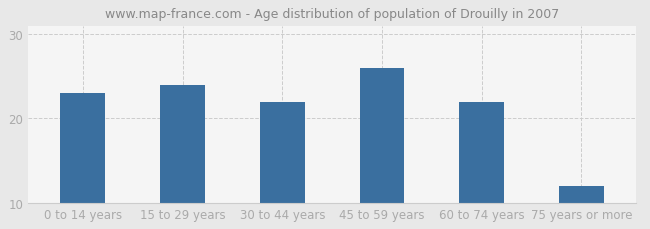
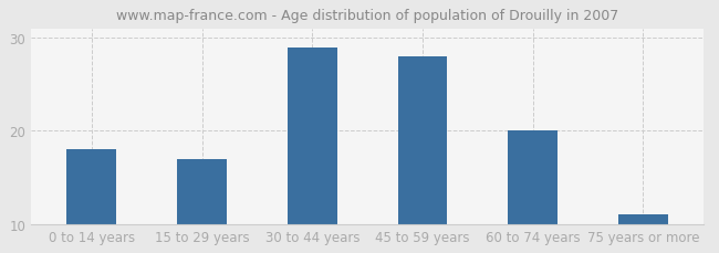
0 to 14 years: 23 -> 18
15 to 29 years: 24 -> 17
30 to 44 years: 22 -> 29
45 to 59 years: 26 -> 28
60 to 74 years: 22 -> 20
75 years or more: 12 -> 11
